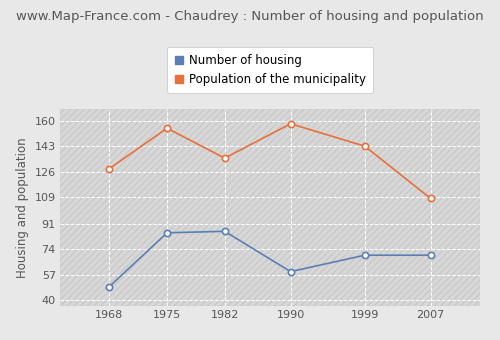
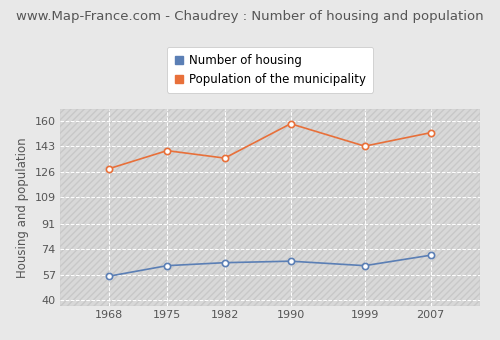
Number of housing/1968: 49 -> 56
Number of housing/1975: 85 -> 63
Population of the municipality/1975: 155 -> 140
Number of housing/1982: 86 -> 65
Number of housing/1990: 59 -> 66
Number of housing/1999: 70 -> 63
Population of the municipality/2007: 108 -> 152
